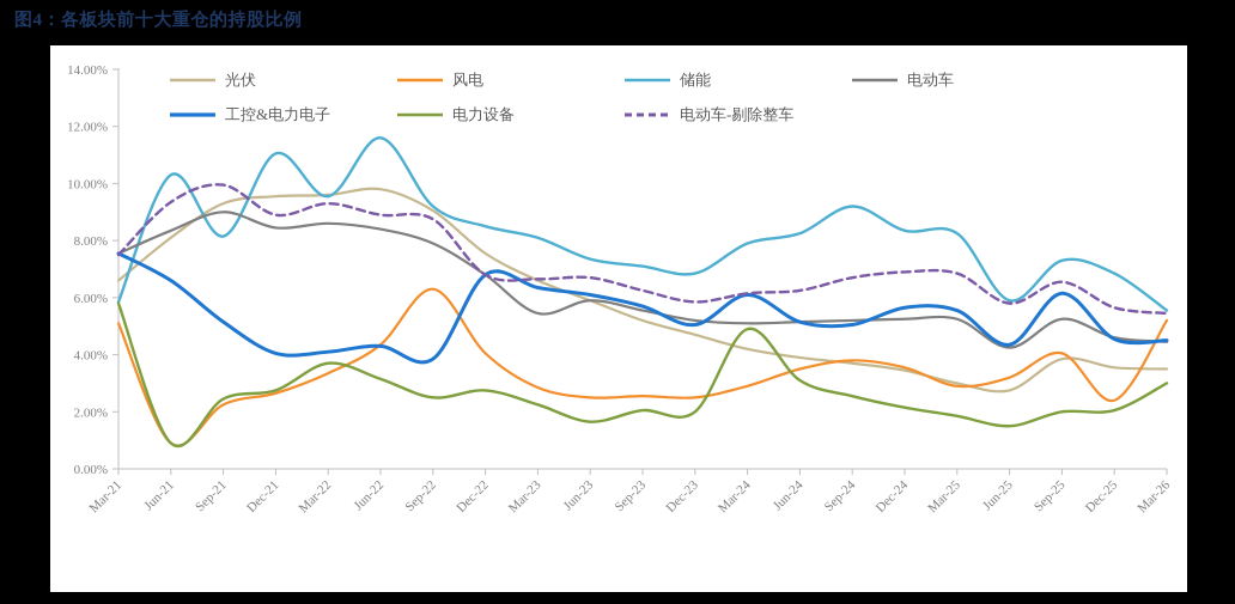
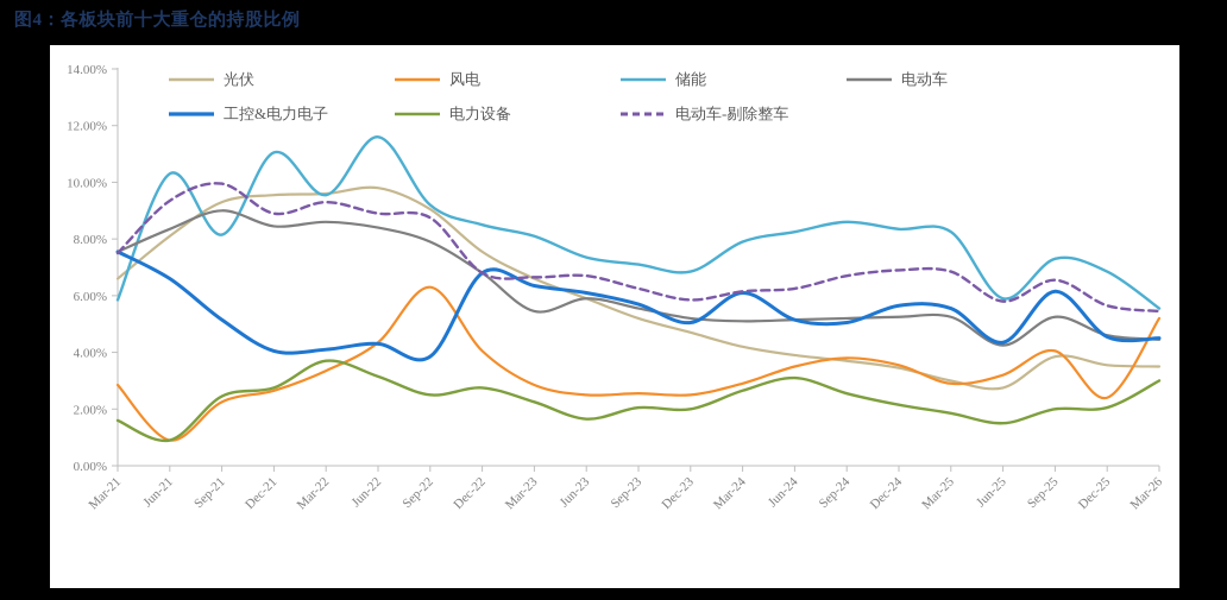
风电/Mar-21: 5.1% -> 2.9%
电力设备/Mar-21: 5.8% -> 1.6%
电力设备/Mar-24: 4.9% -> 2.6%
储能/Sep-24: 9.2% -> 8.6%
